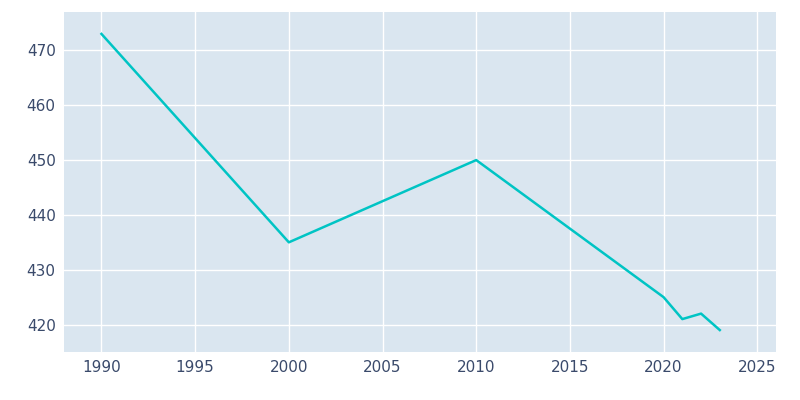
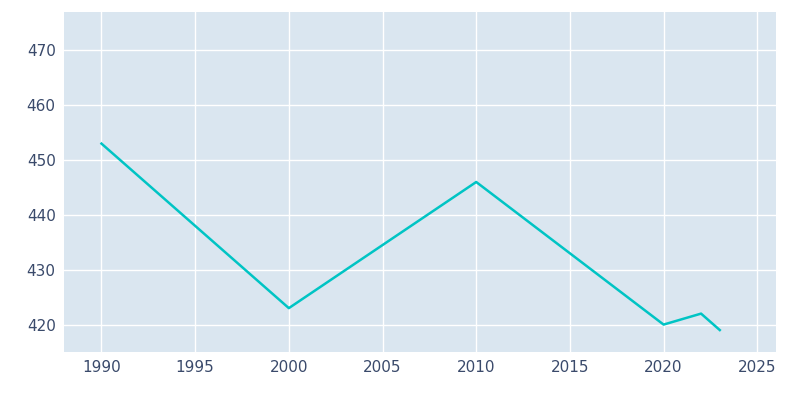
1990: 473 -> 453
2000: 435 -> 423
2010: 450 -> 446
2020: 425 -> 420
